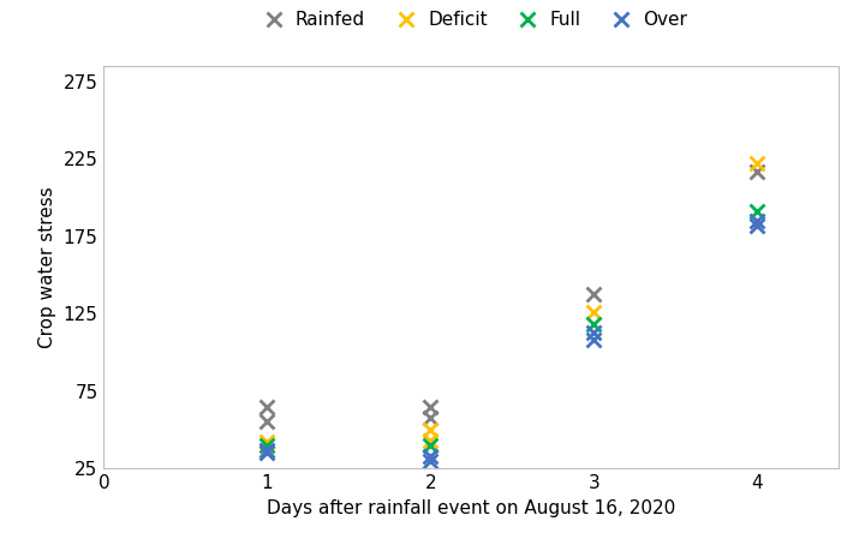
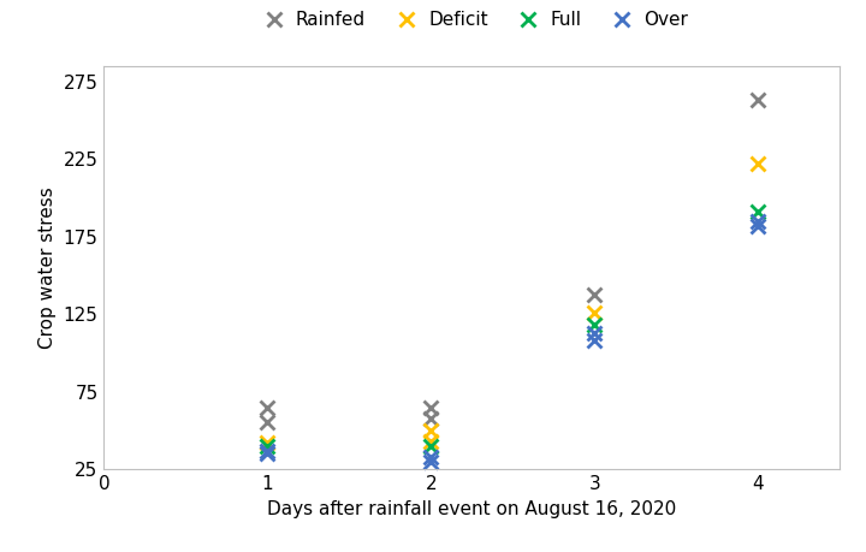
Rainfed/4: 217 -> 263
